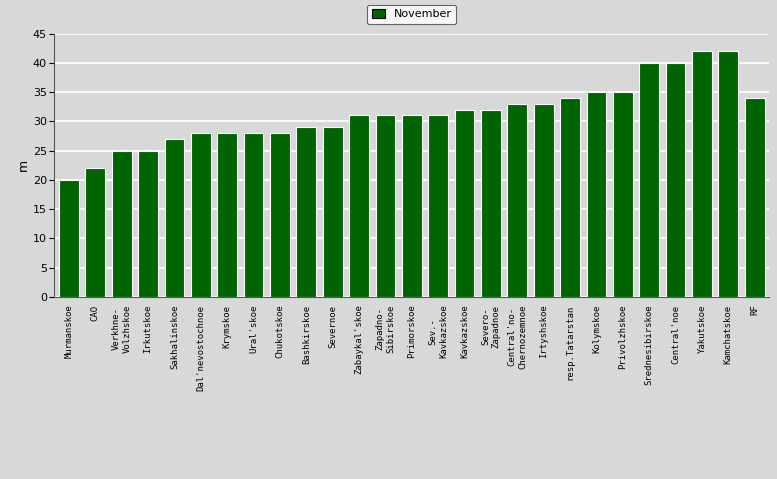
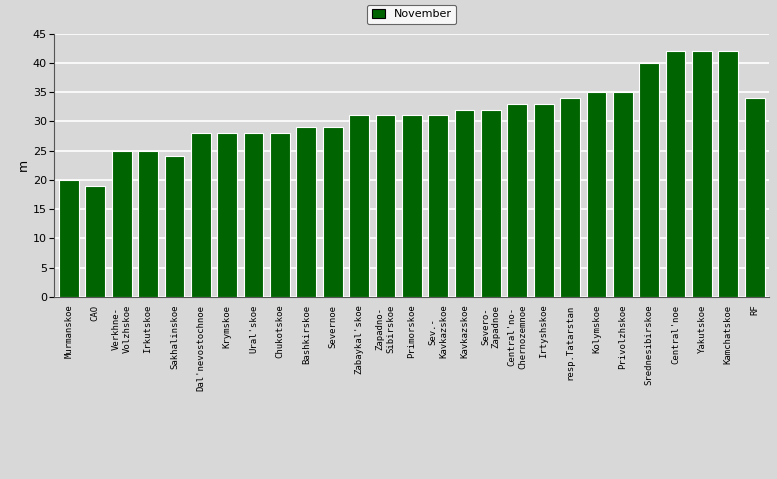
CAO: 22 -> 19
Sakhalinskoe: 27 -> 24
Central'noe: 40 -> 42
